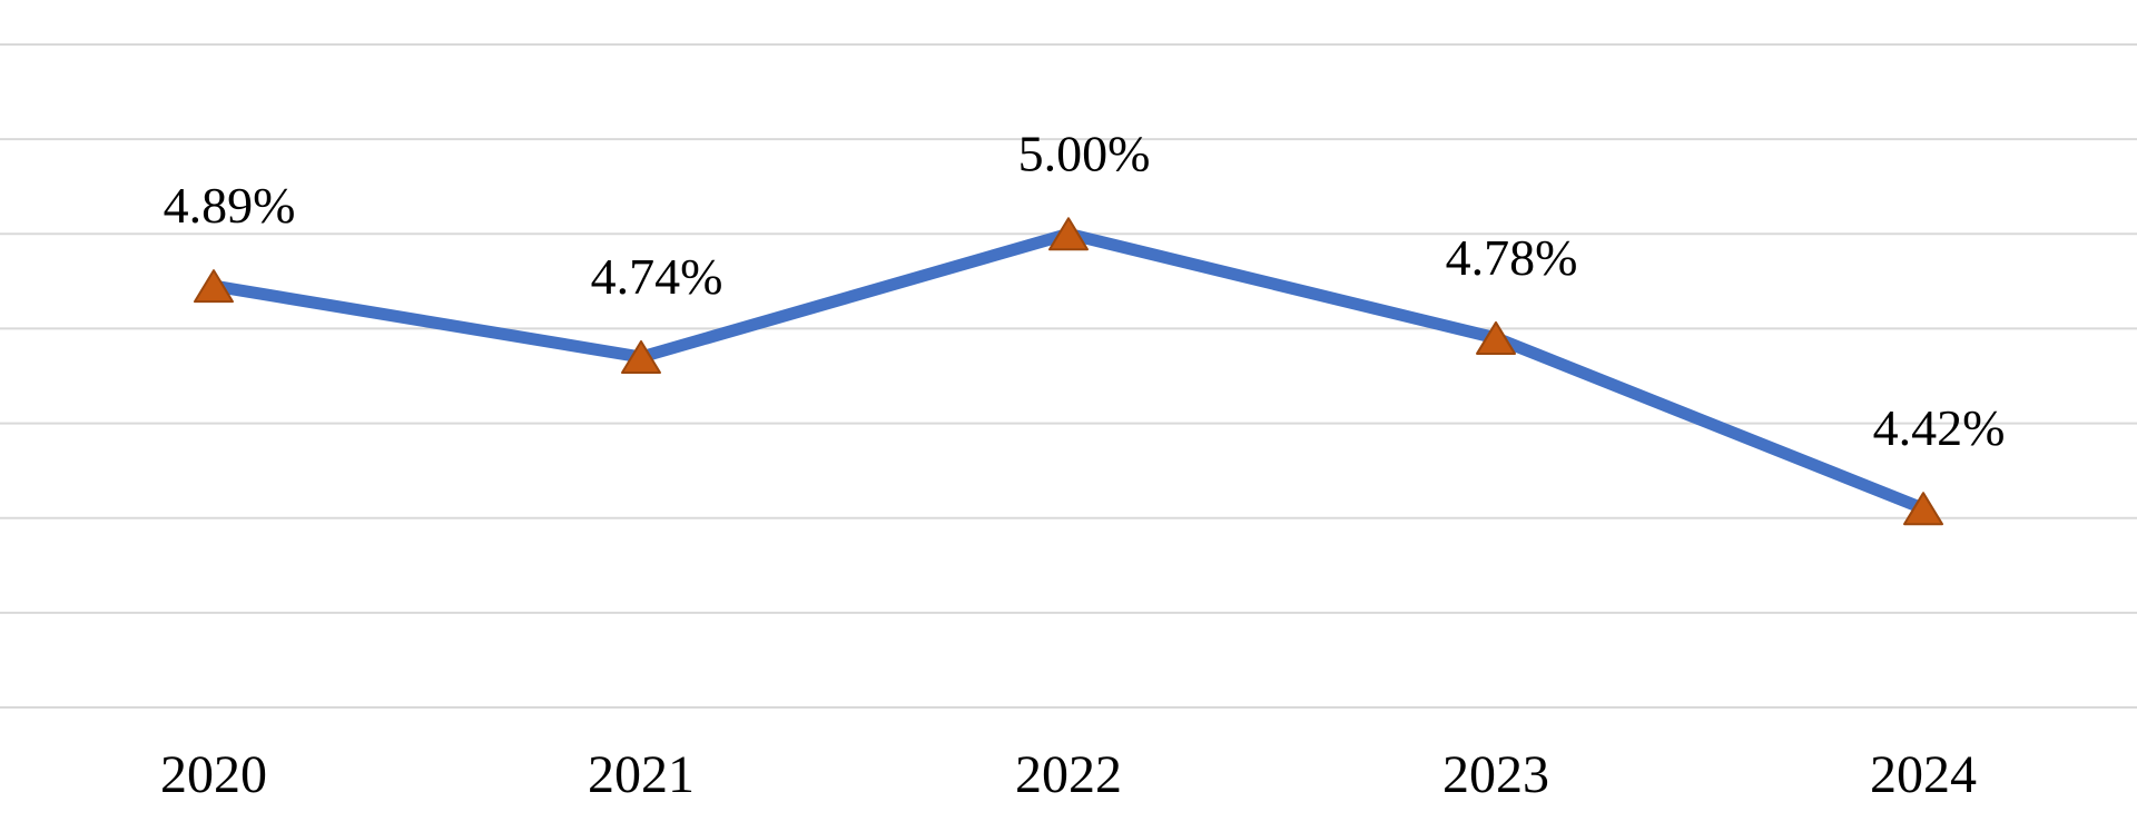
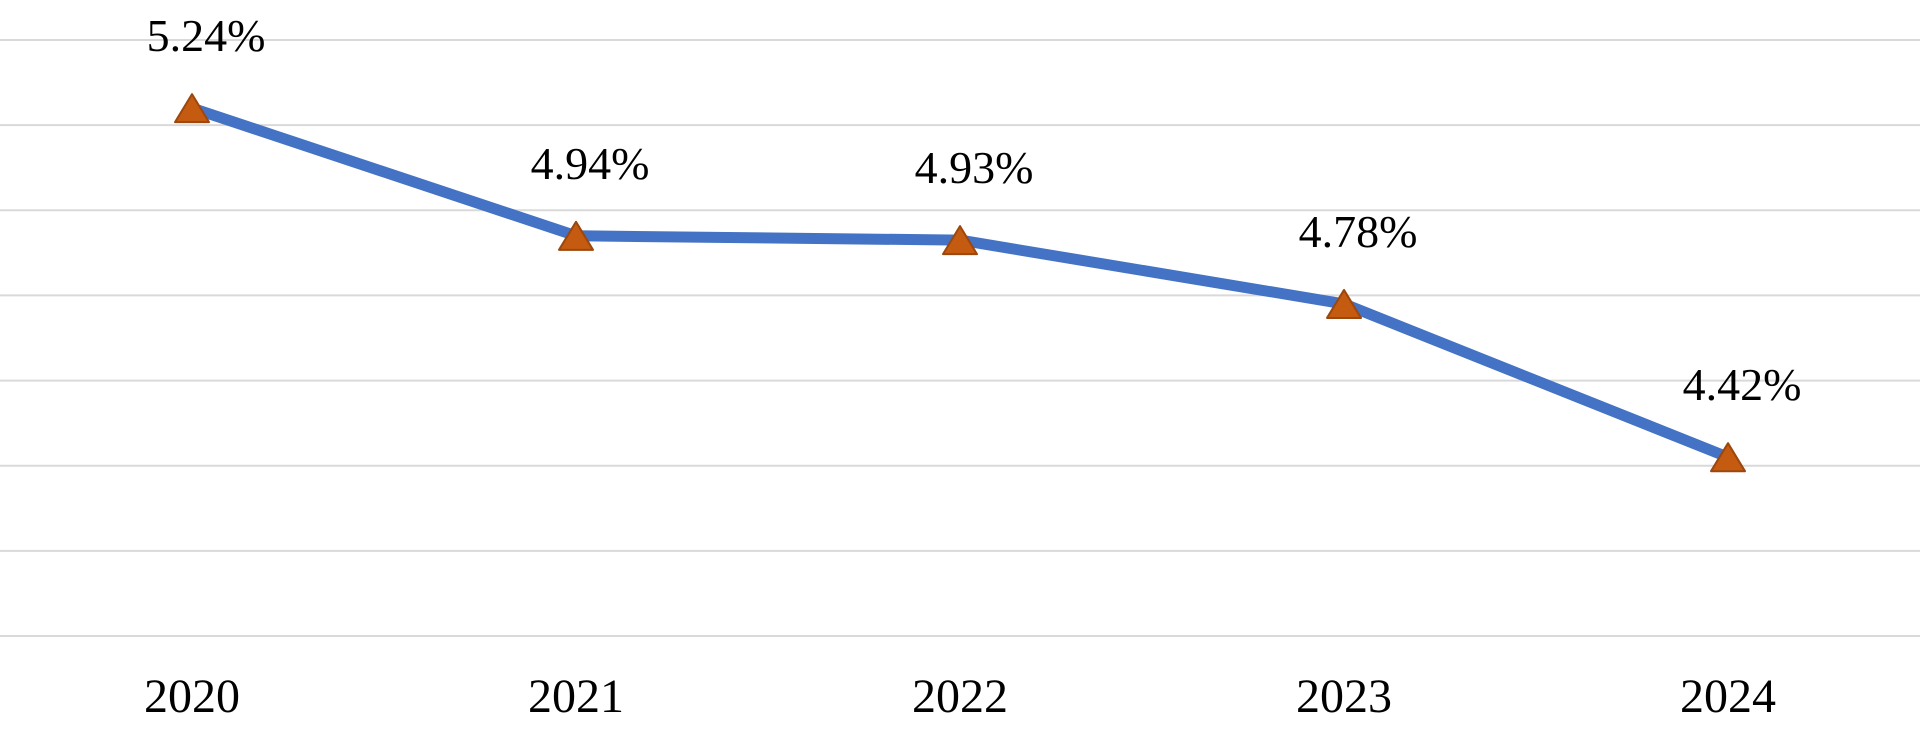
2020: 4.89% -> 5.24%
2021: 4.74% -> 4.94%
2022: 5.00% -> 4.93%
